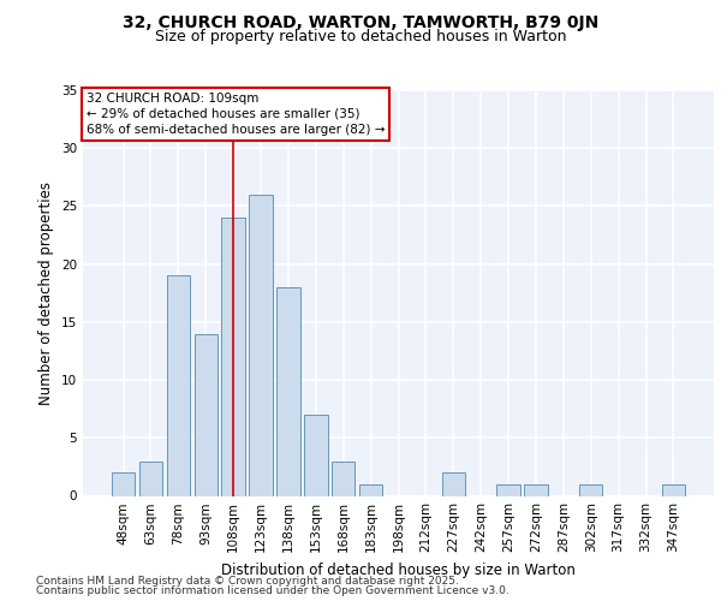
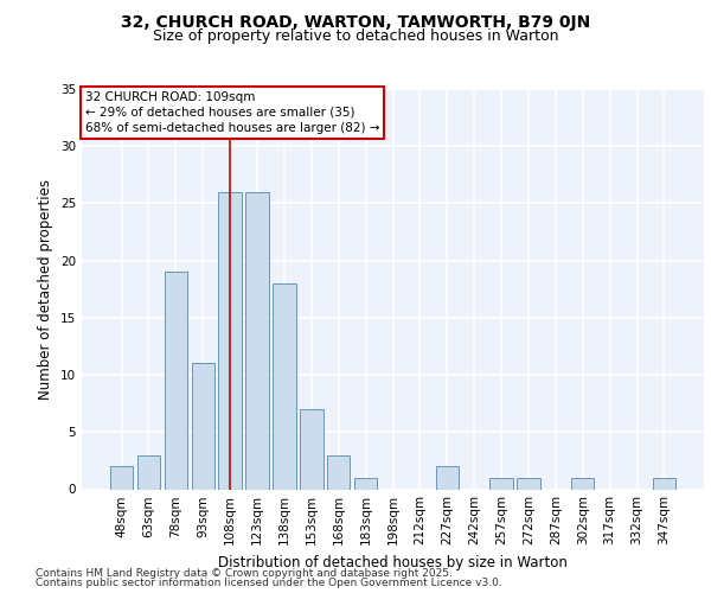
93sqm: 14 -> 11
108sqm: 24 -> 26
